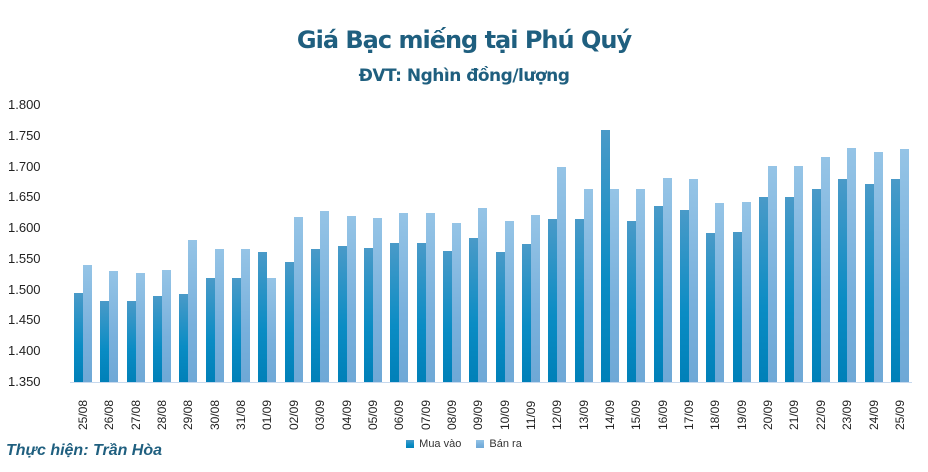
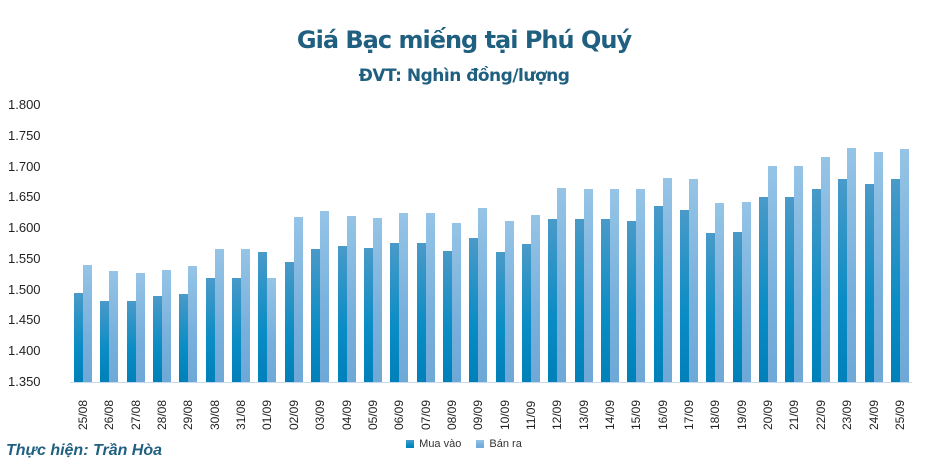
Bán ra/29/08: 1580 -> 1540
Bán ra/12/09: 1700 -> 1660
Mua vào/14/09: 1760 -> 1620
